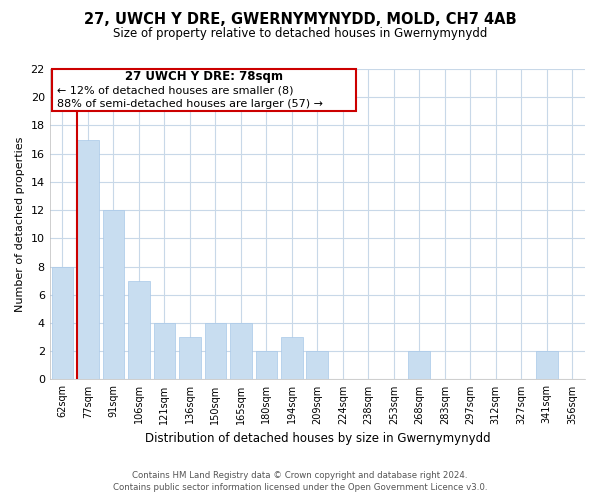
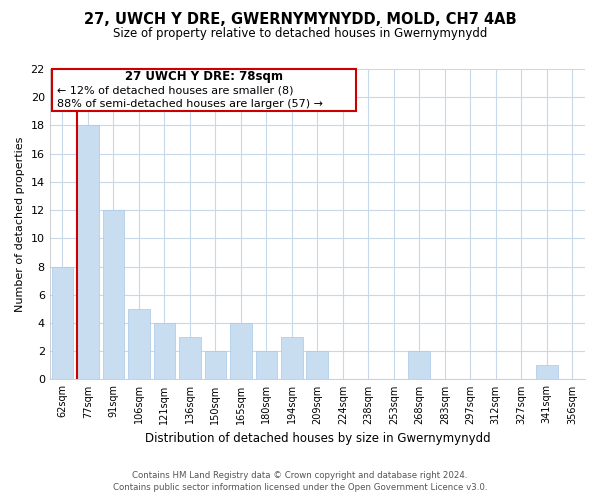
77sqm: 17 -> 18
106sqm: 7 -> 5
150sqm: 4 -> 2
341sqm: 2 -> 1
